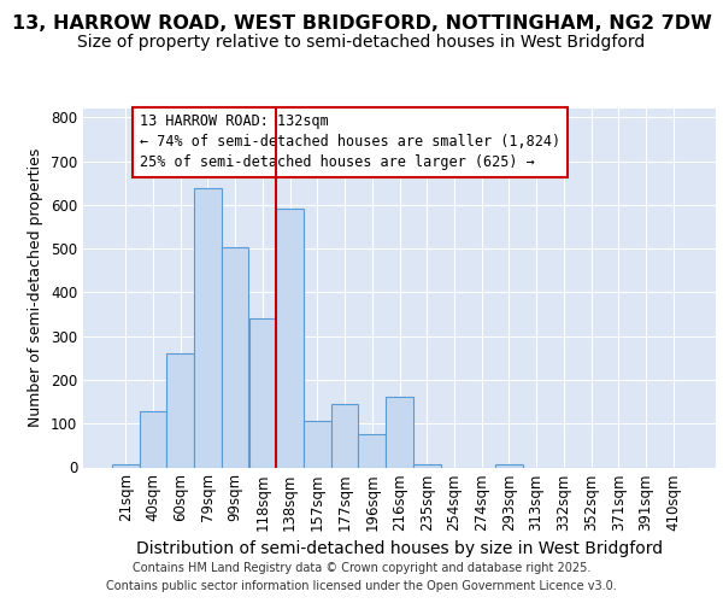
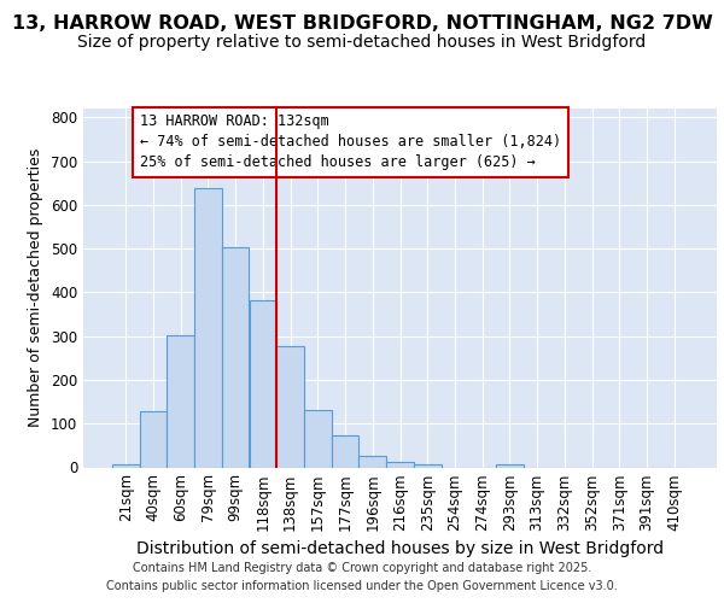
60sqm: 260 -> 303
118sqm: 340 -> 383
138sqm: 590 -> 278
157sqm: 105 -> 130
177sqm: 145 -> 72
196sqm: 75 -> 27
216sqm: 160 -> 12
